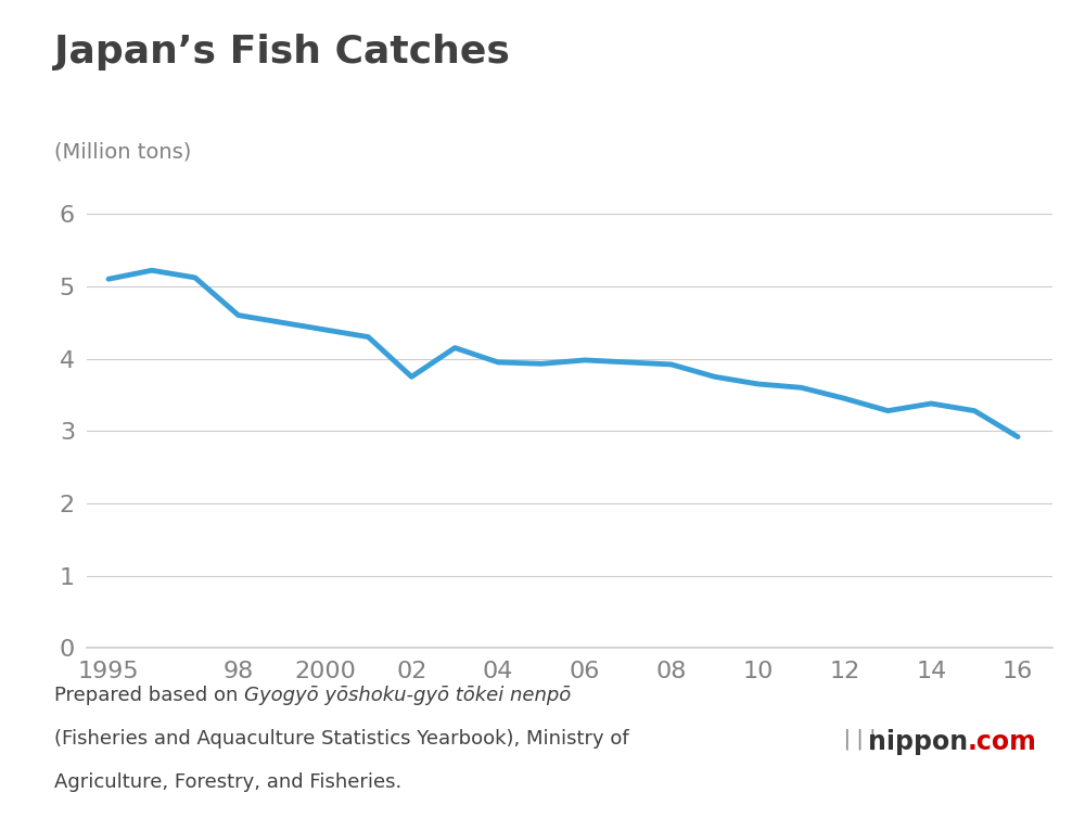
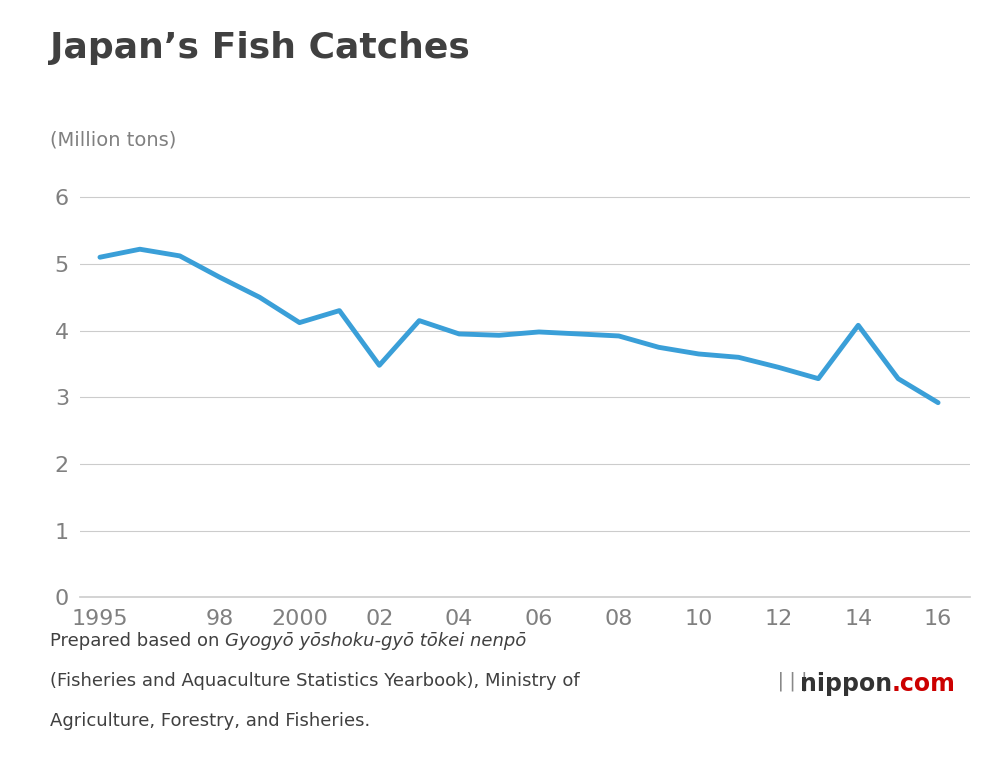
98: 4.60 -> 4.80
2000: 4.40 -> 4.12
02: 3.75 -> 3.48
14: 3.38 -> 4.08
